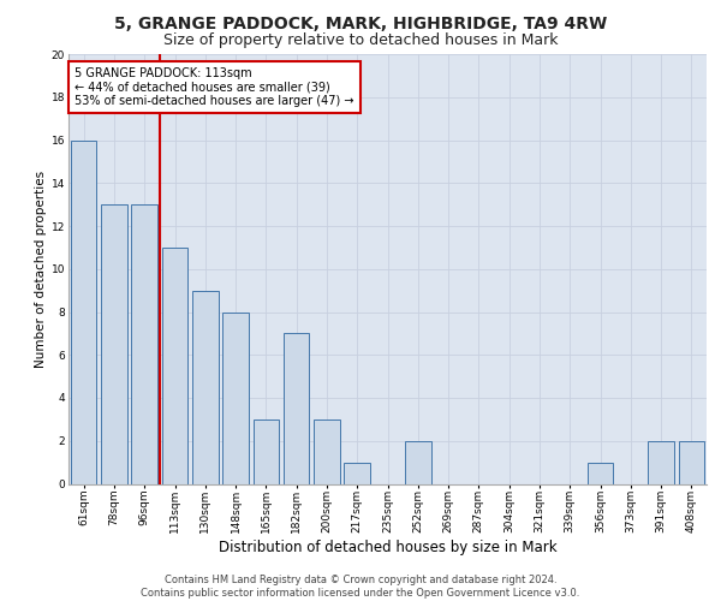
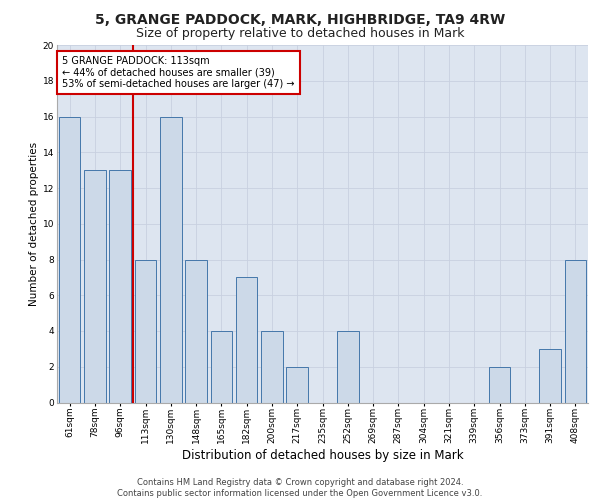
113sqm: 11 -> 8
130sqm: 9 -> 16
165sqm: 3 -> 4
200sqm: 3 -> 4
217sqm: 1 -> 2
252sqm: 2 -> 4
356sqm: 1 -> 2
391sqm: 2 -> 3
408sqm: 2 -> 8
